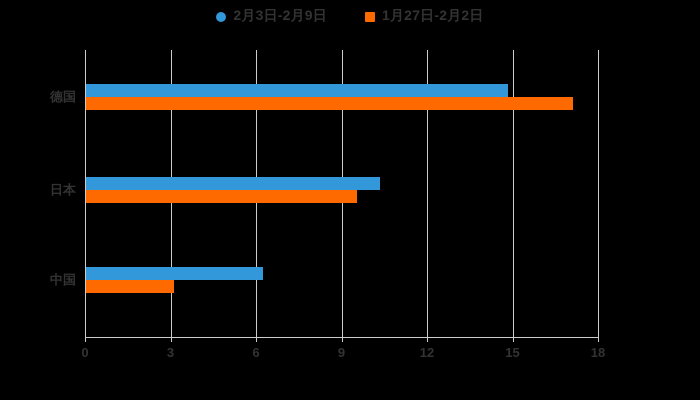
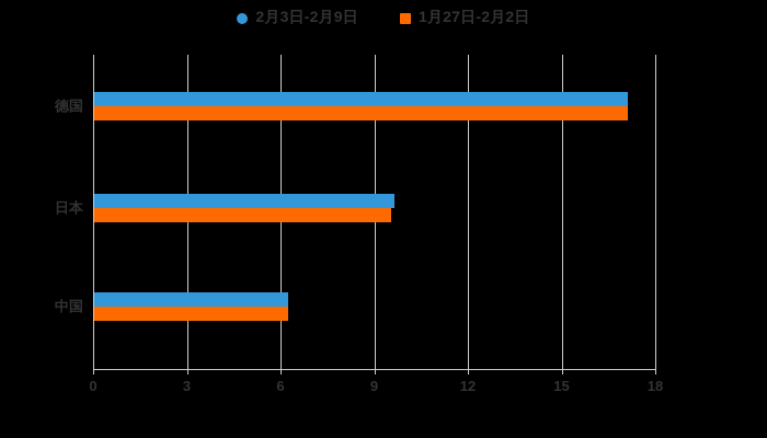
2月3日-2月9日/德国: 14.8 -> 17.1
2月3日-2月9日/日本: 10.3 -> 9.6
1月27日-2月2日/中国: 3.1 -> 6.2
